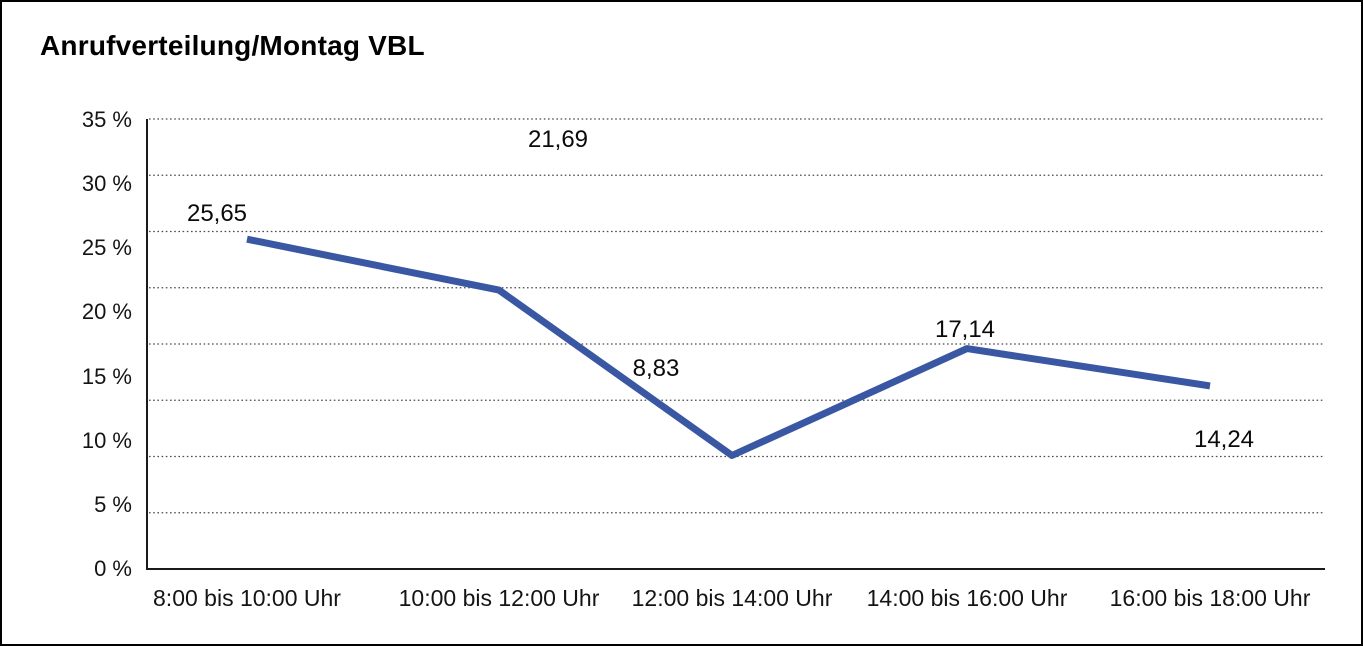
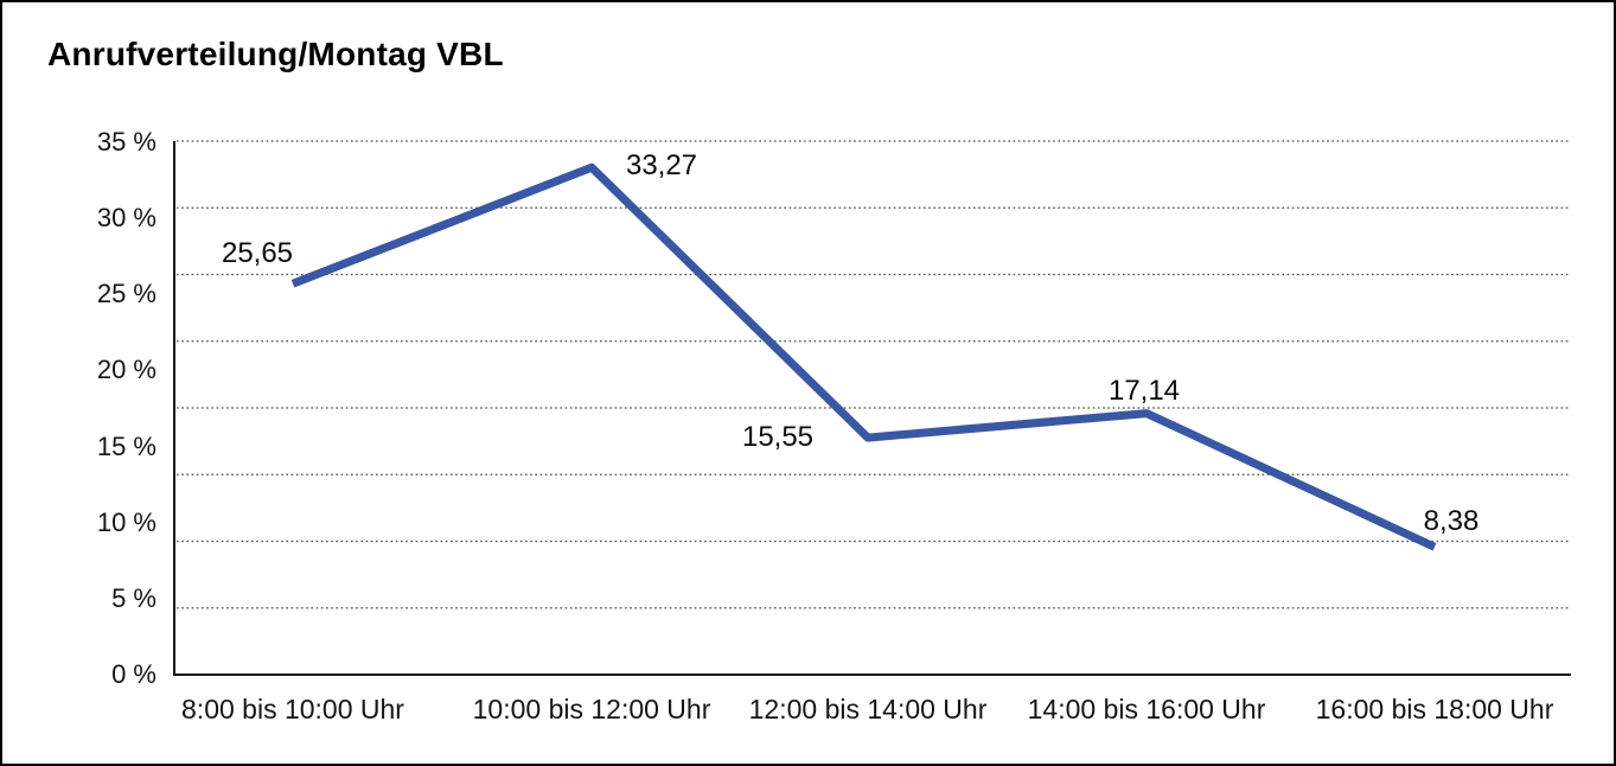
10:00 bis 12:00 Uhr: 21,69 -> 33,27
12:00 bis 14:00 Uhr: 8,83 -> 15,55
16:00 bis 18:00 Uhr: 14,24 -> 8,38
